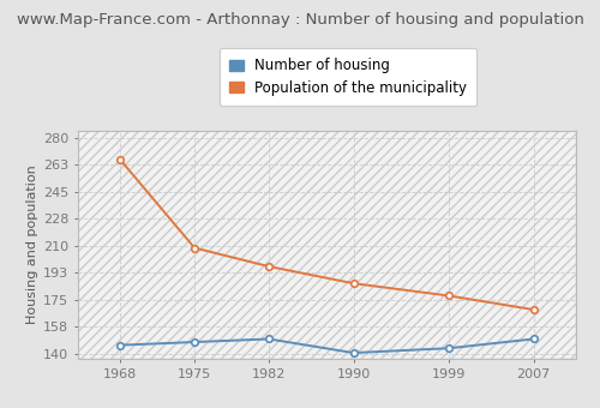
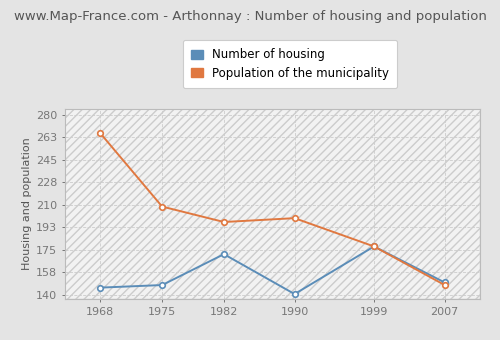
Number of housing/1982: 150 -> 172
Population of the municipality/1990: 186 -> 200
Number of housing/1999: 144 -> 178
Population of the municipality/2007: 169 -> 148
